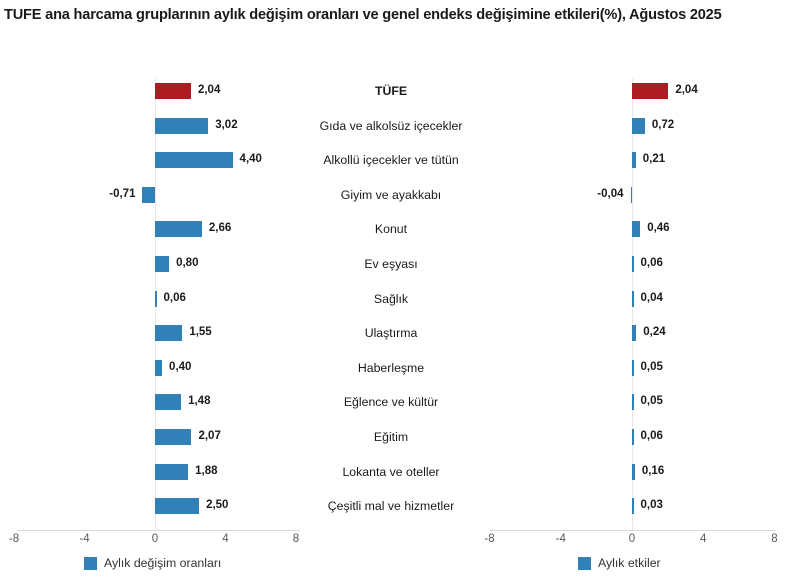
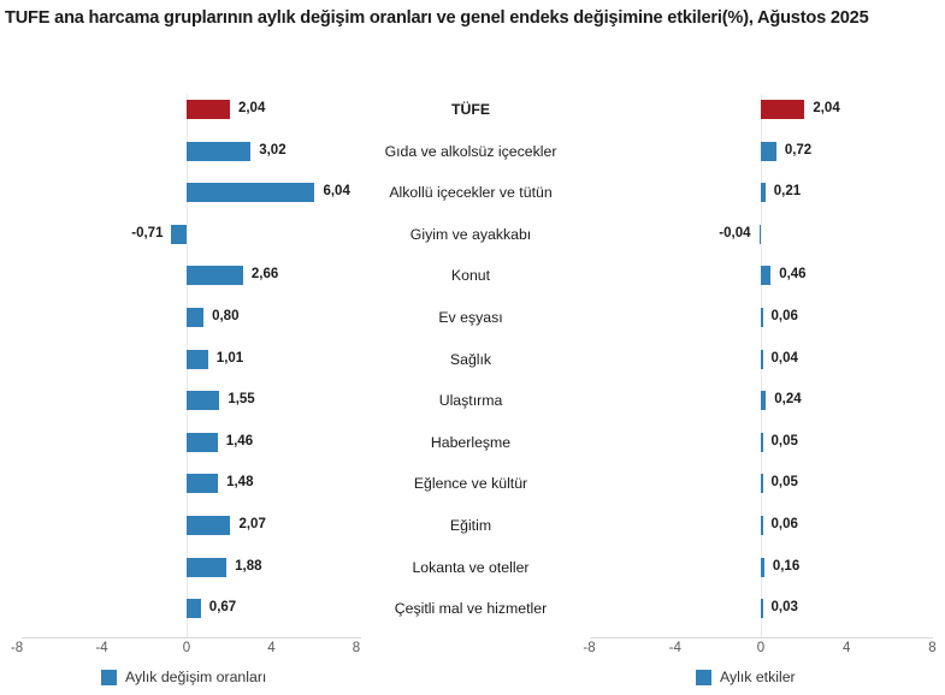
Aylık değişim oranları/Alkollü içecekler ve tütün: 4,40 -> 6,04
Aylık değişim oranları/Sağlık: 0,06 -> 1,01
Aylık değişim oranları/Haberleşme: 0,40 -> 1,46
Aylık değişim oranları/Çeşitli mal ve hizmetler: 2,50 -> 0,67
